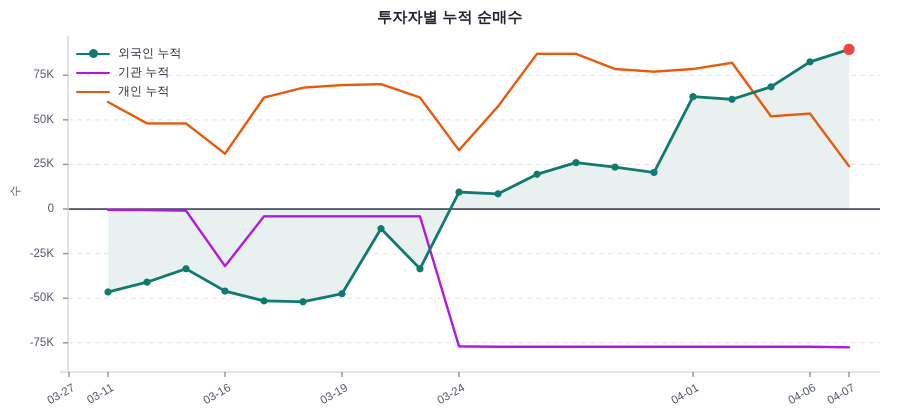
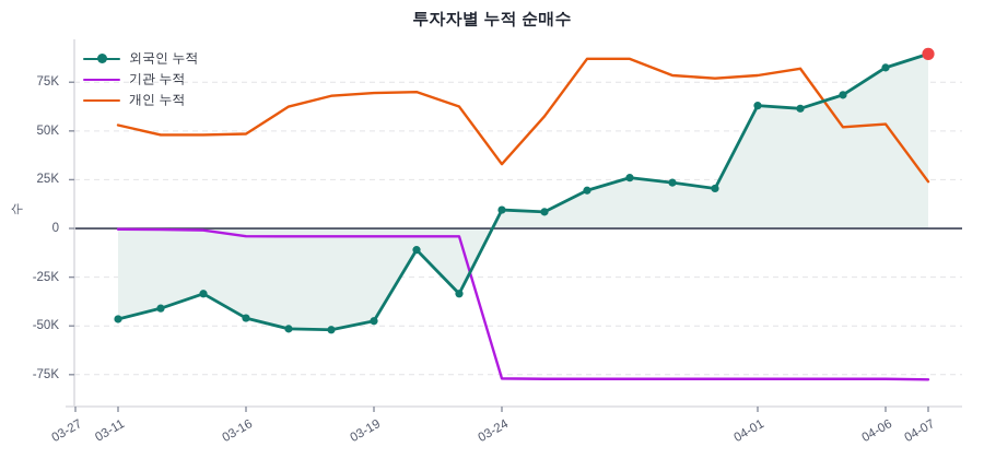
개인 누적/03-11: 60K -> 53K
기관 누적/03-16: -32K -> -4K
개인 누적/03-16: 31K -> 48K
